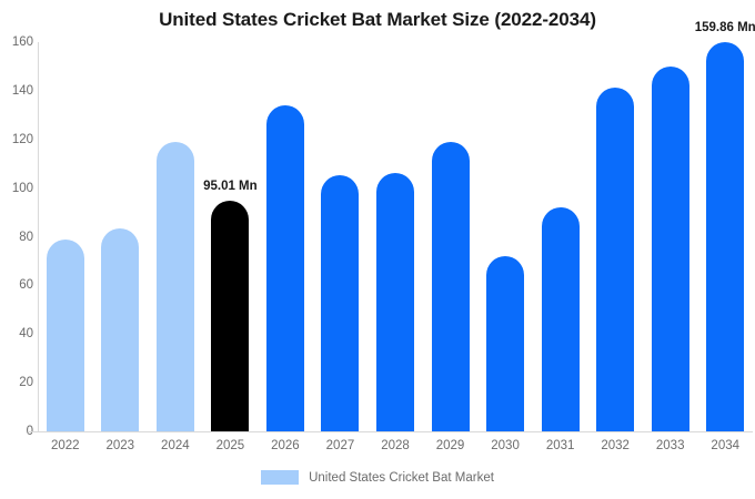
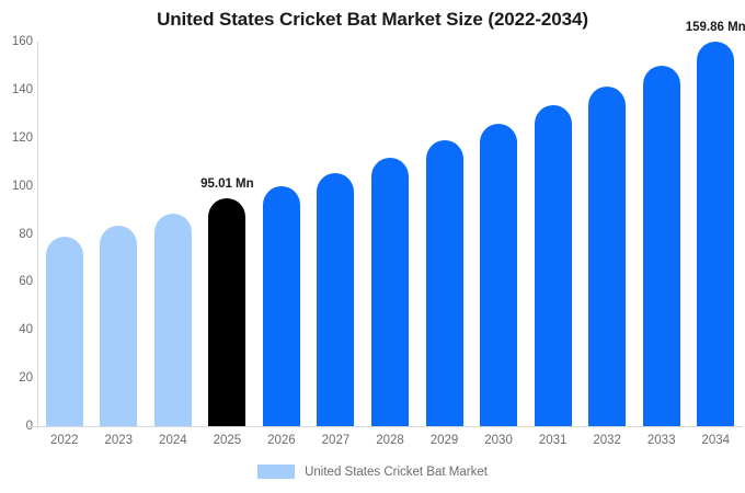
2024: 119 -> 89
2026: 134 -> 100
2028: 106 -> 112
2030: 72 -> 126
2031: 92 -> 133
